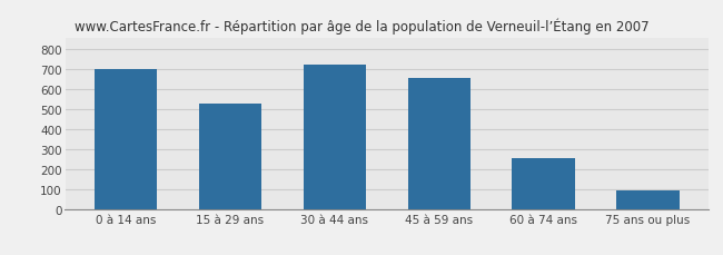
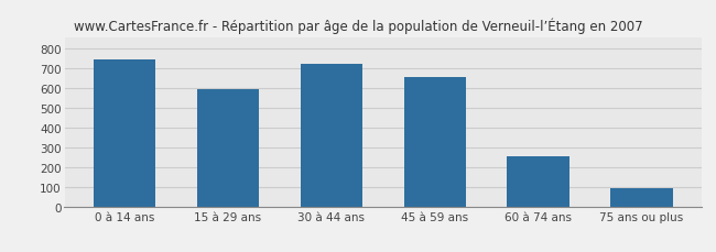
0 à 14 ans: 700 -> 740
15 à 29 ans: 530 -> 600
